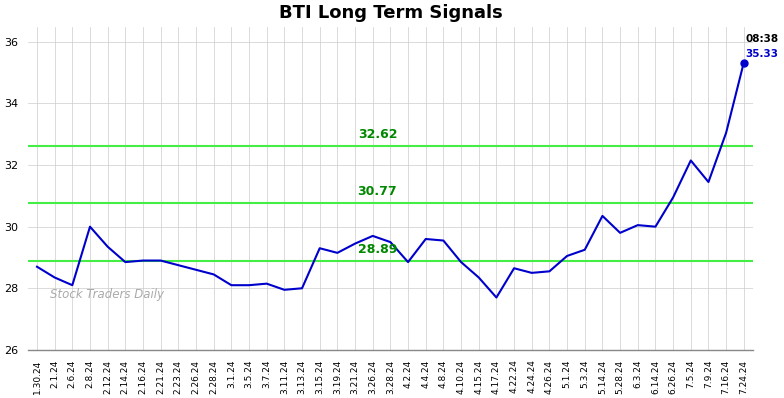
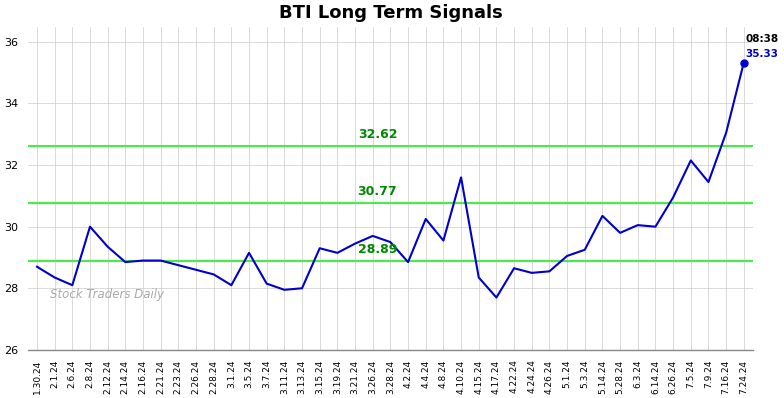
3.5.24: 28.10 -> 29.15
4.4.24: 29.60 -> 30.25
4.10.24: 28.85 -> 31.60
